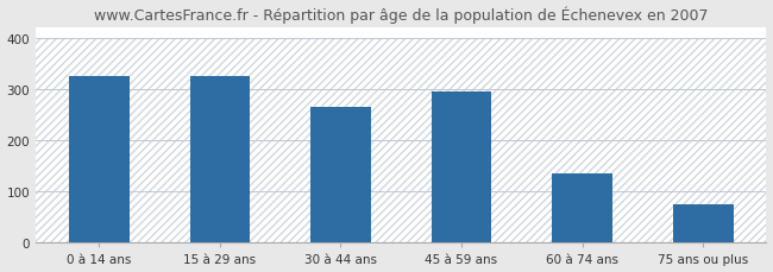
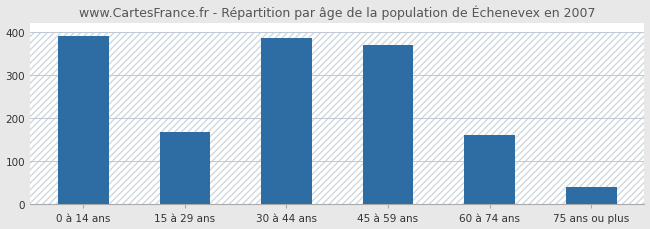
0 à 14 ans: 325 -> 390
15 à 29 ans: 325 -> 168
30 à 44 ans: 265 -> 385
45 à 59 ans: 295 -> 370
60 à 74 ans: 135 -> 160
75 ans ou plus: 75 -> 40
